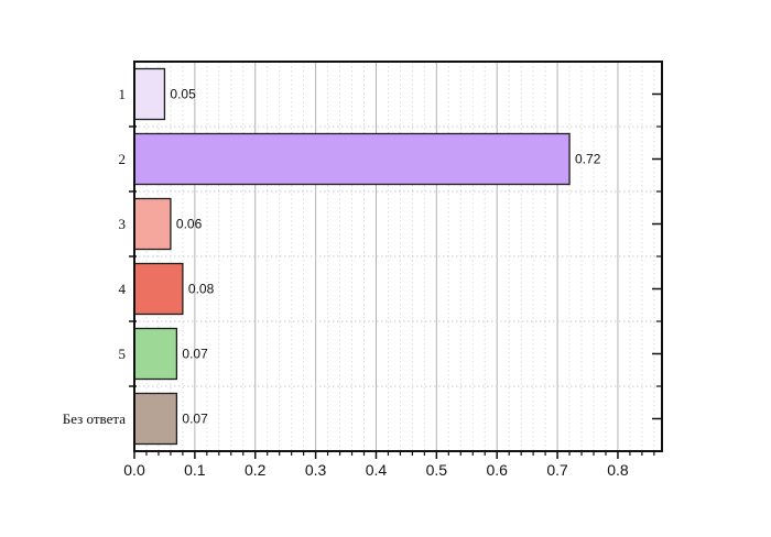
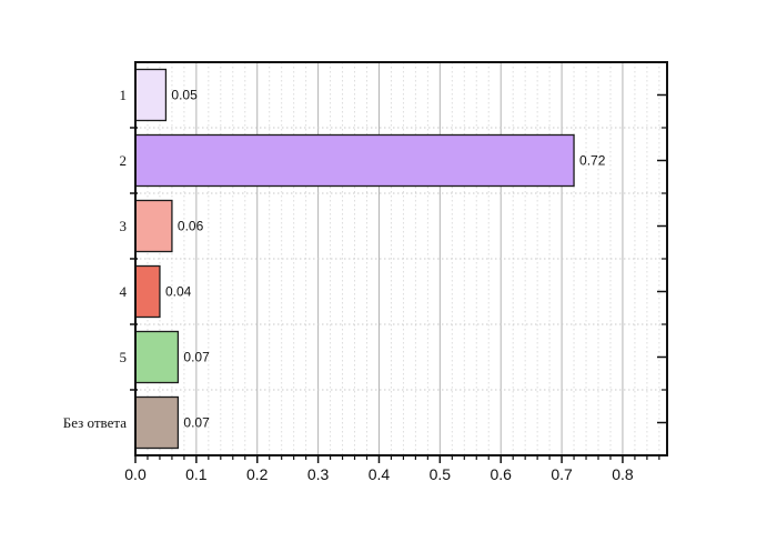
4: 0.08 -> 0.04
